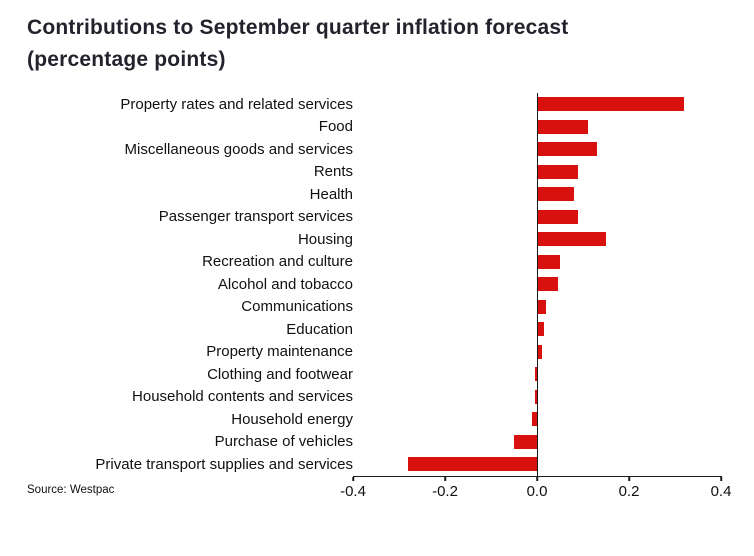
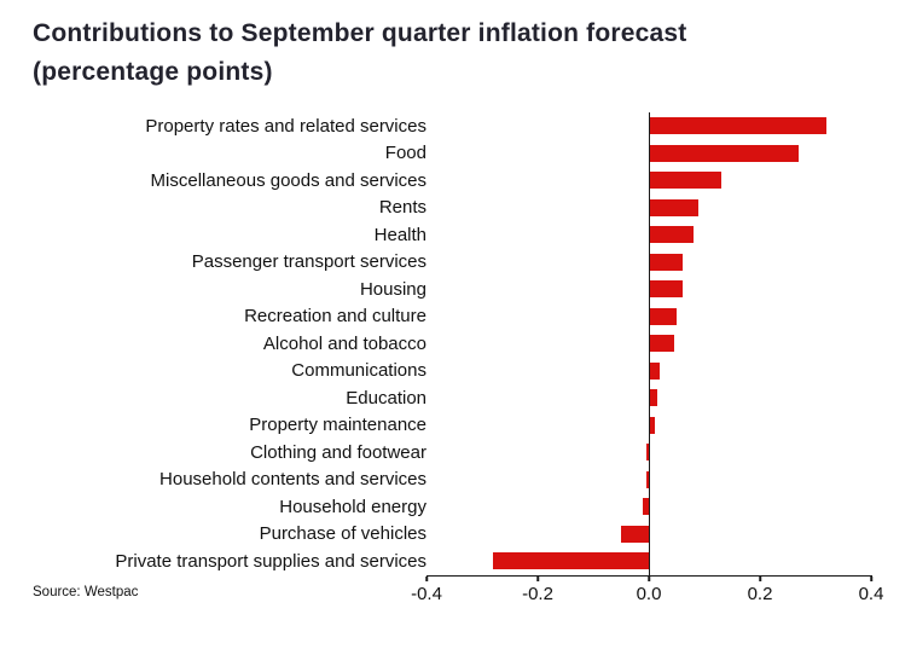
Food: 0.11 -> 0.27
Passenger transport services: 0.09 -> 0.06
Housing: 0.15 -> 0.06
